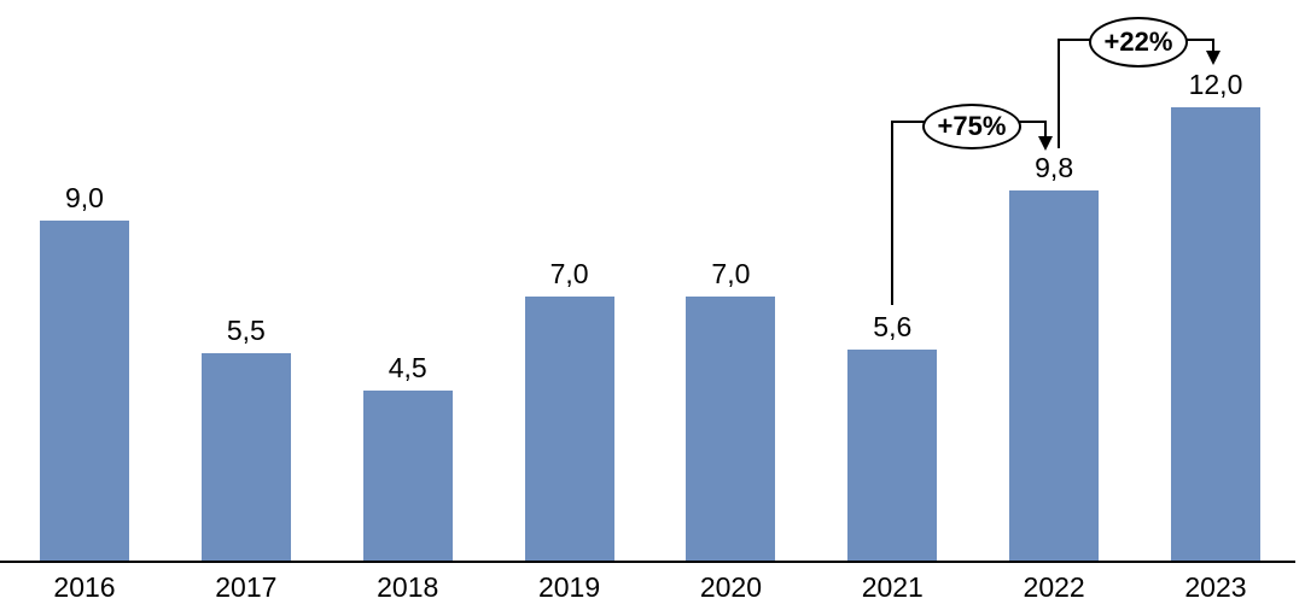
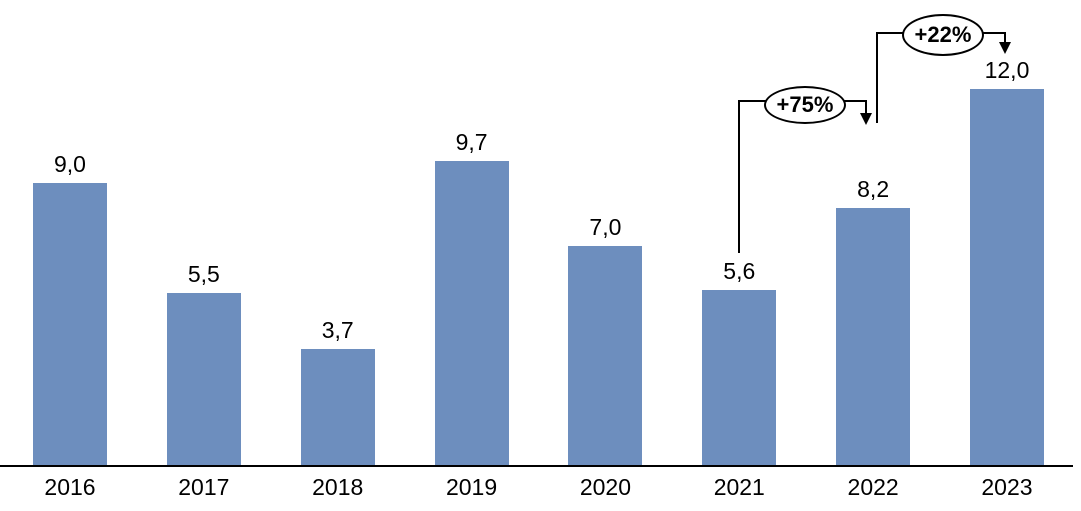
2018: 4,5 -> 3,7
2019: 7,0 -> 9,7
2022: 9,8 -> 8,2
